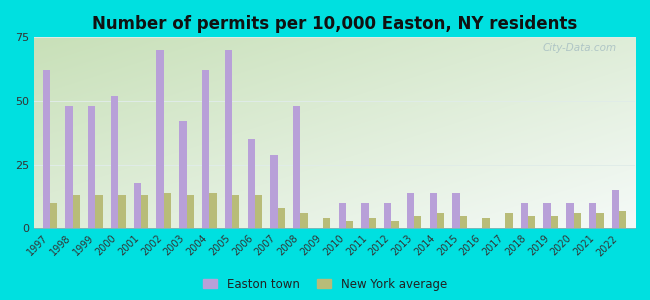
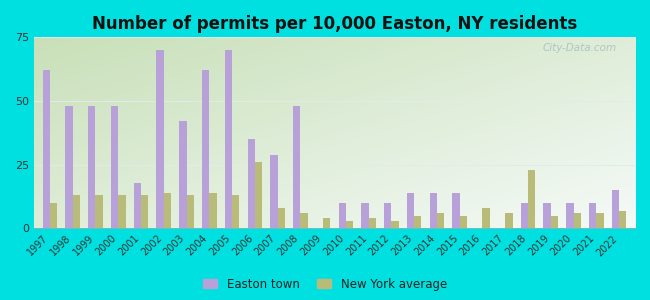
Easton town/2000: 52 -> 48
New York average/2006: 13 -> 26
New York average/2016: 4 -> 8
New York average/2018: 5 -> 23
